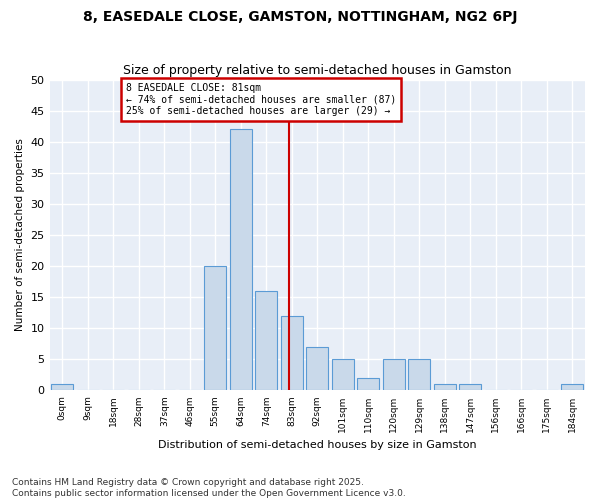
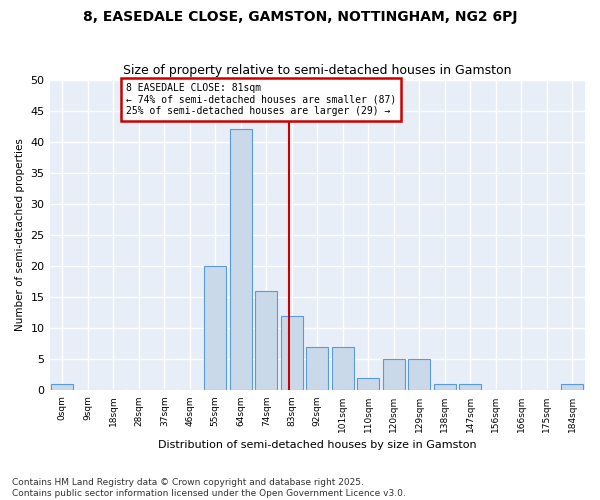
101sqm: 5 -> 7
